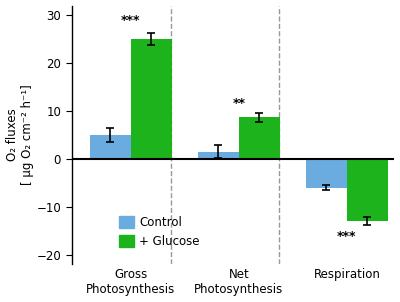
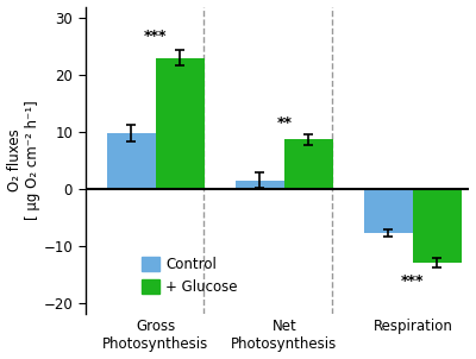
Control/Gross Photosynthesis: 5.0 -> 9.8
+ Glucose/Gross Photosynthesis: 25.0 -> 23.0
Control/Respiration: -6.0 -> -7.8
